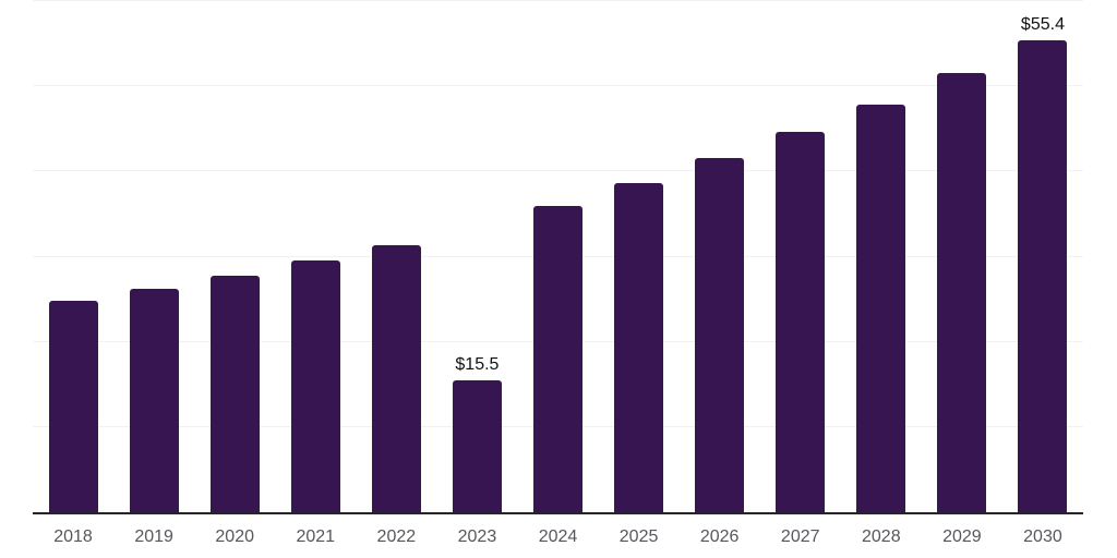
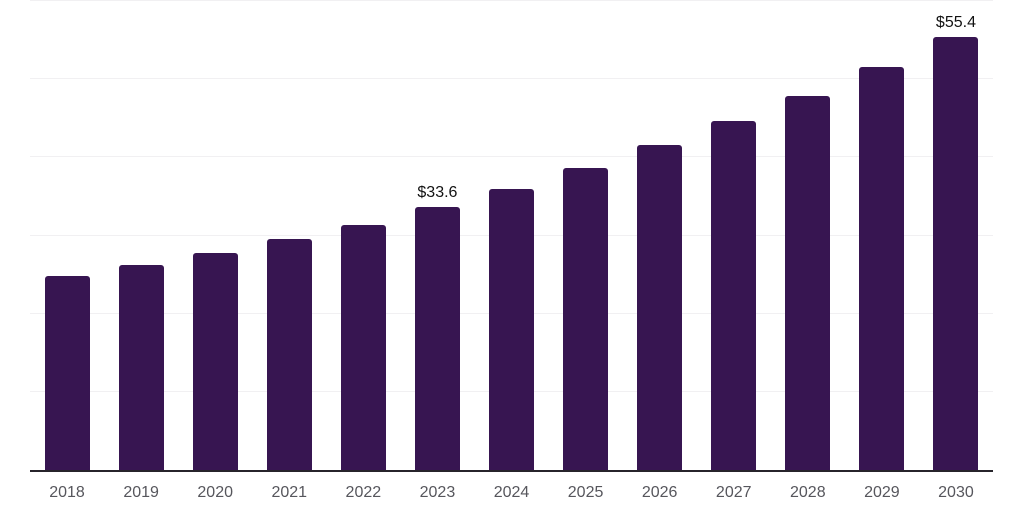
2023: $15.5 -> $33.6
